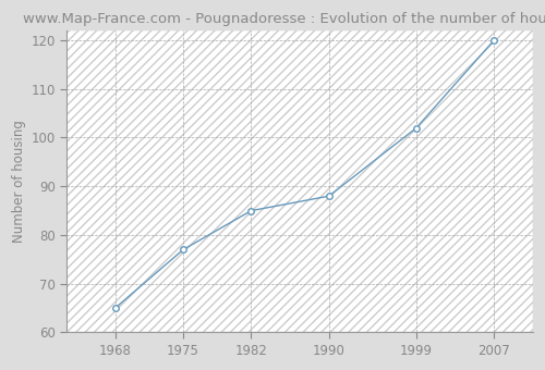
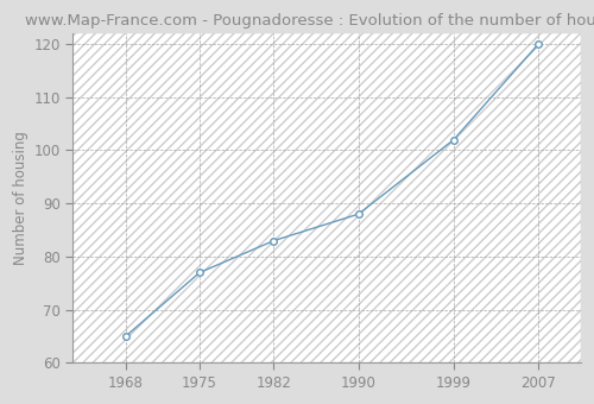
1982: 85 -> 83
